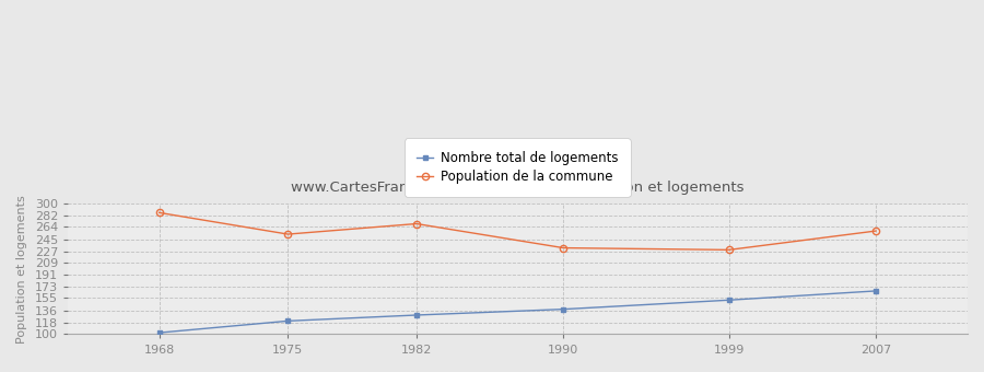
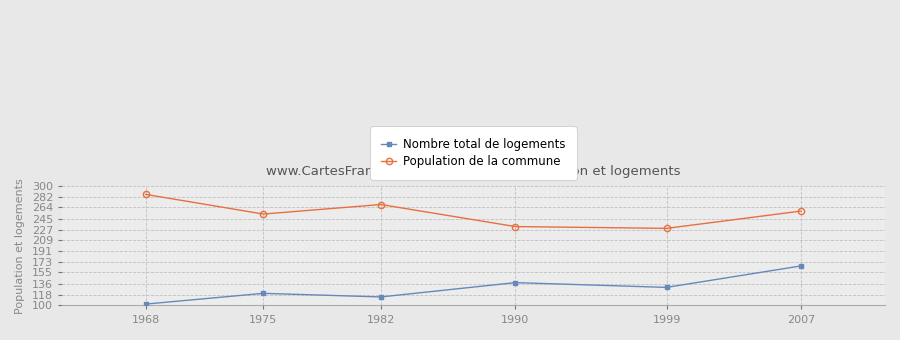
Nombre total de logements/1982: 129 -> 114
Nombre total de logements/1999: 152 -> 130
